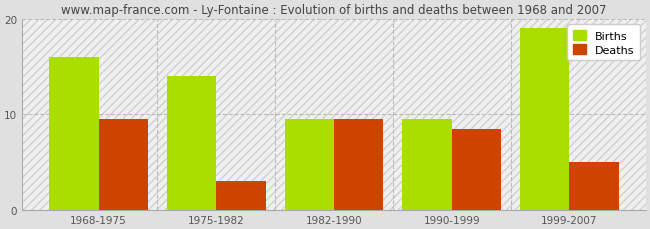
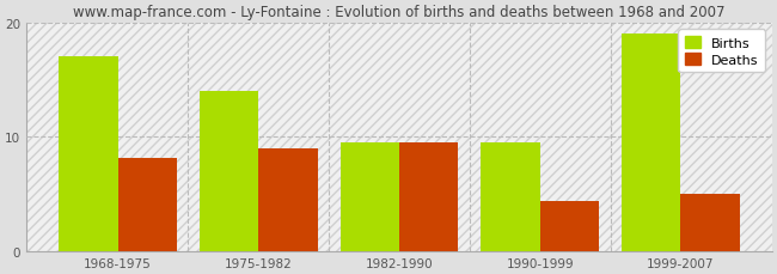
Births/1968-1975: 16.0 -> 17.0
Deaths/1968-1975: 9.5 -> 8.2
Deaths/1975-1982: 3.0 -> 9.0
Deaths/1990-1999: 8.5 -> 4.4
